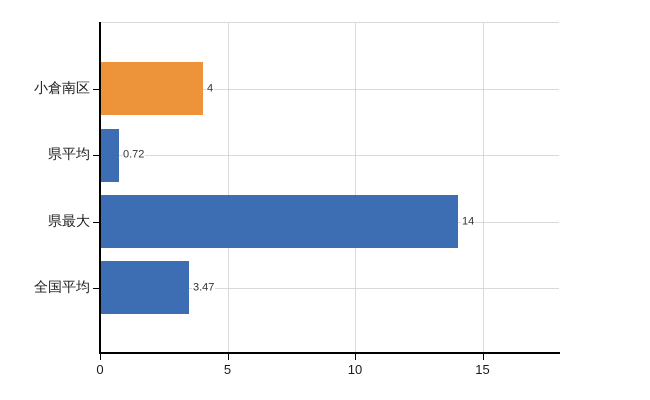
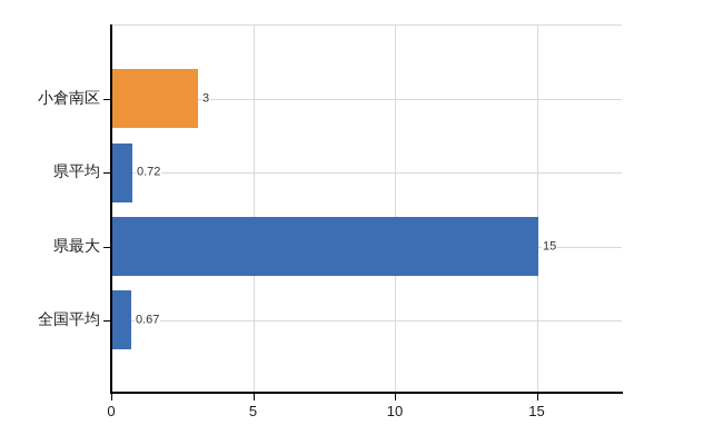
小倉南区: 4 -> 3
県最大: 14 -> 15
全国平均: 3.47 -> 0.67
